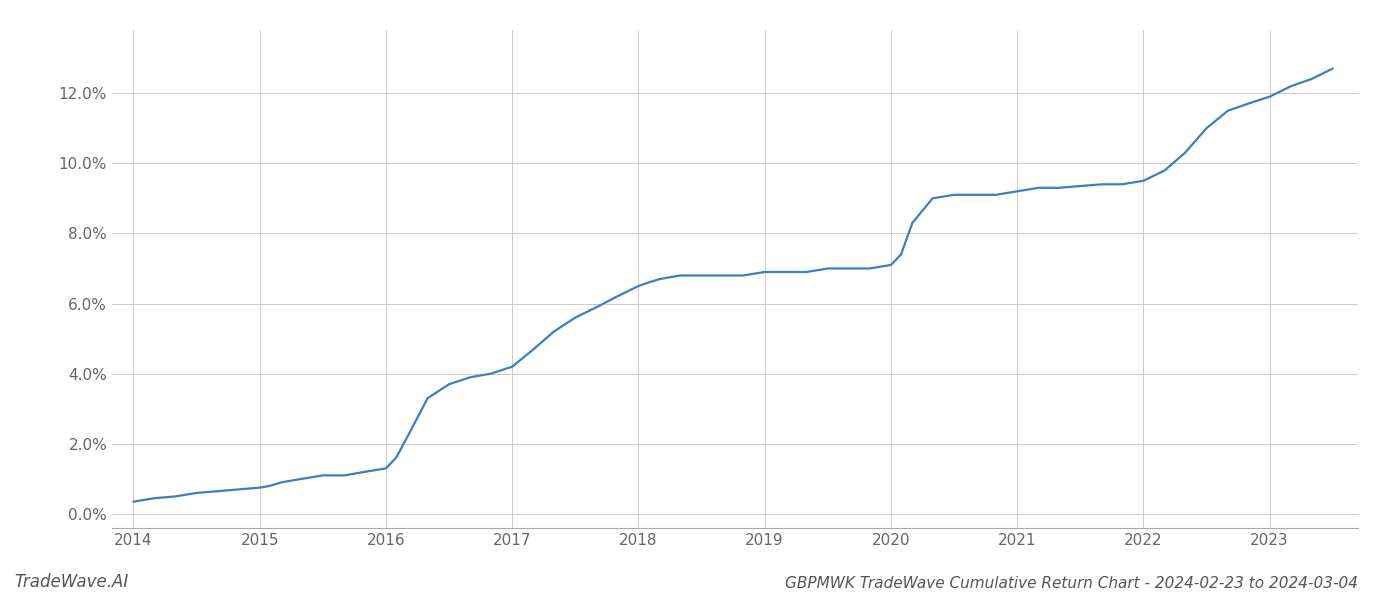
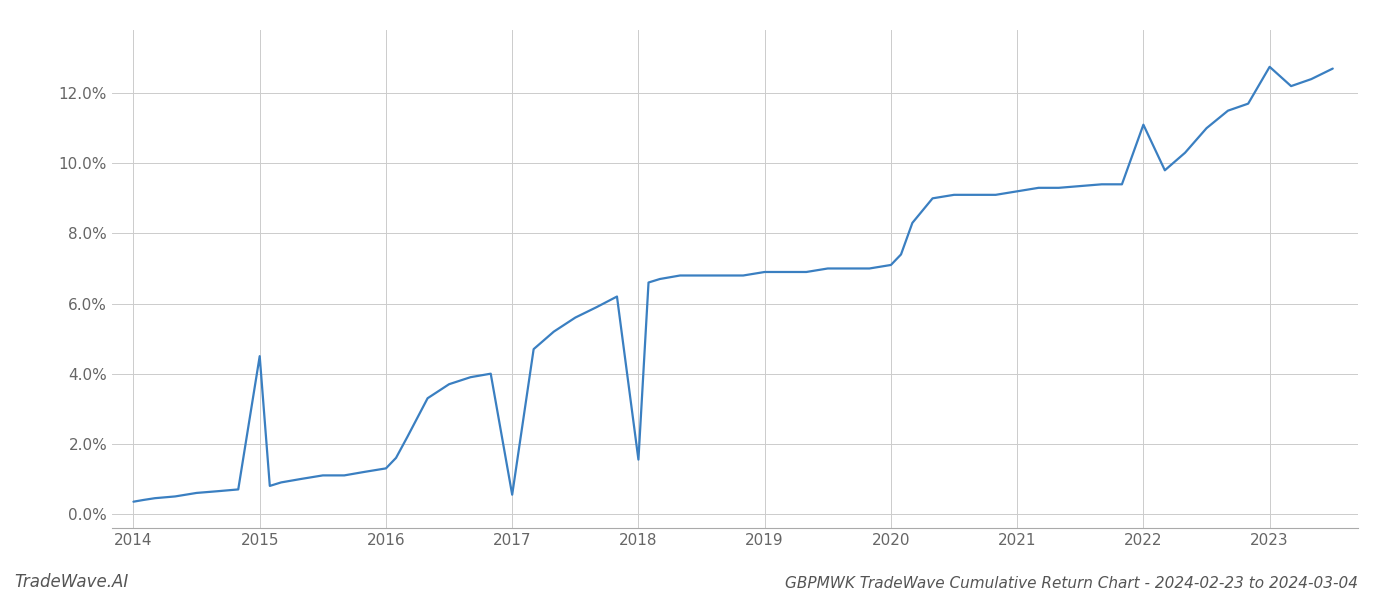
2015: 0.75% -> 4.50%
2017: 4.20% -> 0.55%
2018: 6.50% -> 1.55%
2022: 9.50% -> 11.10%
2023: 11.90% -> 12.75%
